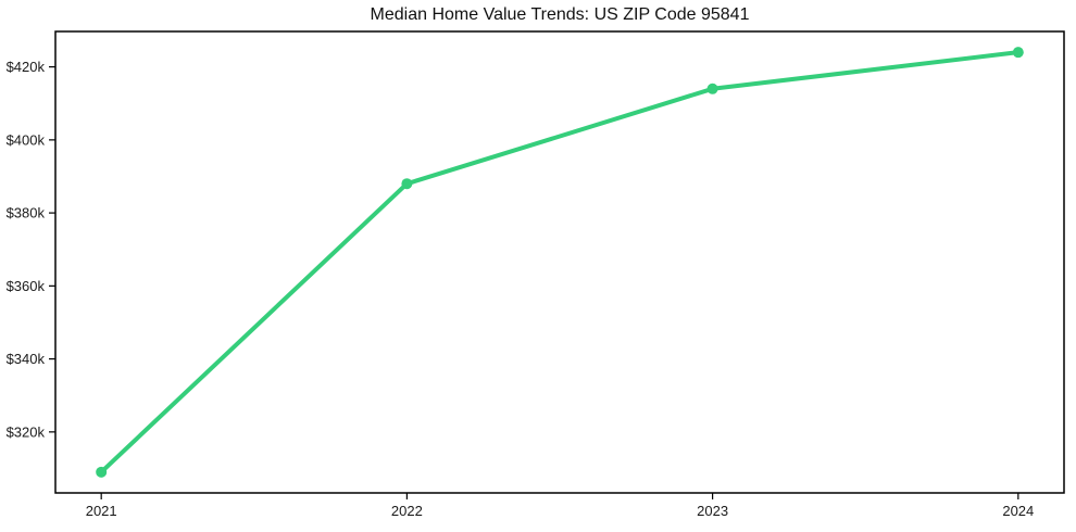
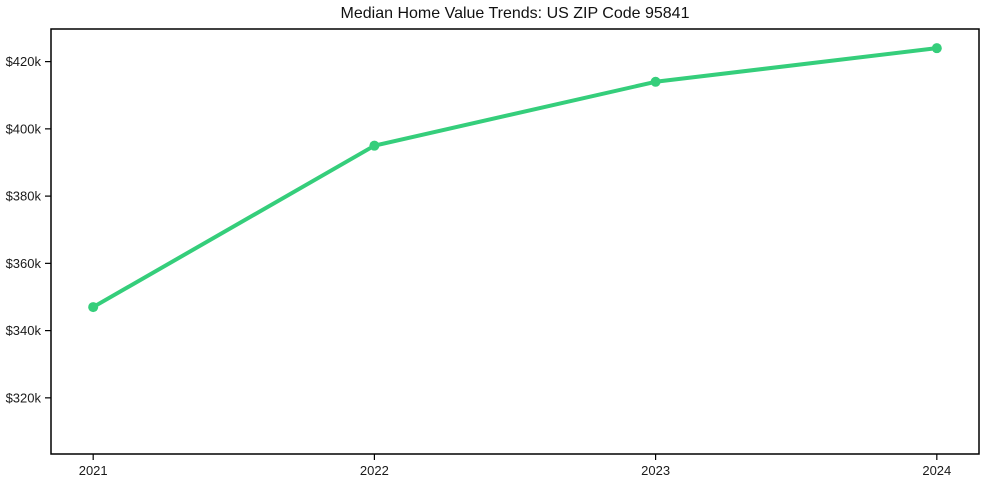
2021: $309k -> $347k
2022: $388k -> $395k
